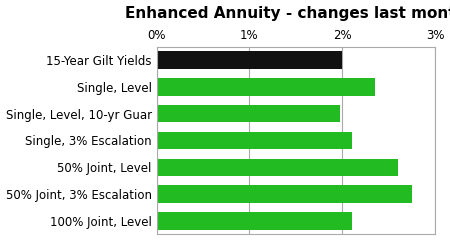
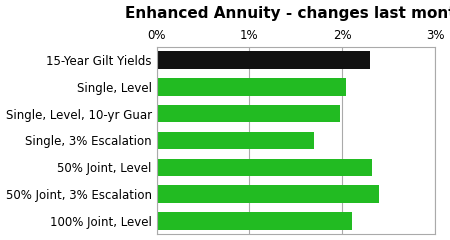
15-Year Gilt Yields: 2.00% -> 2.30%
Single, Level: 2.35% -> 2.04%
Single, 3% Escalation: 2.10% -> 1.70%
50% Joint, Level: 2.60% -> 2.32%
50% Joint, 3% Escalation: 2.75% -> 2.40%
